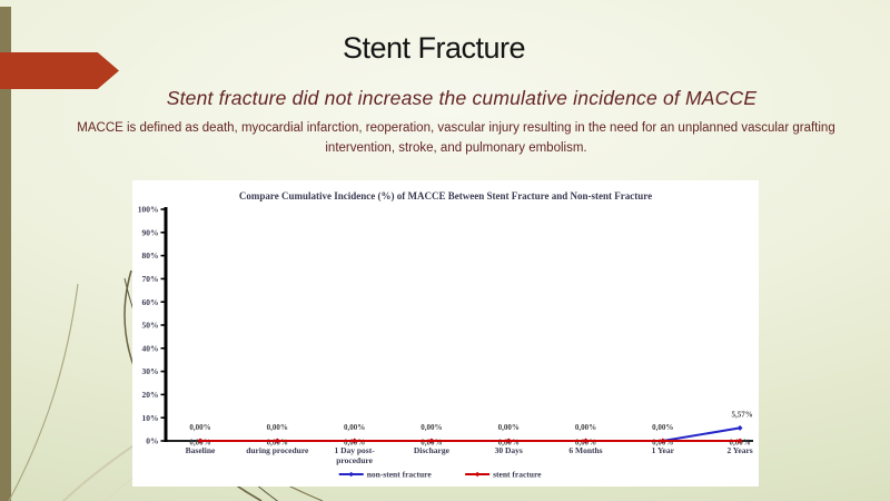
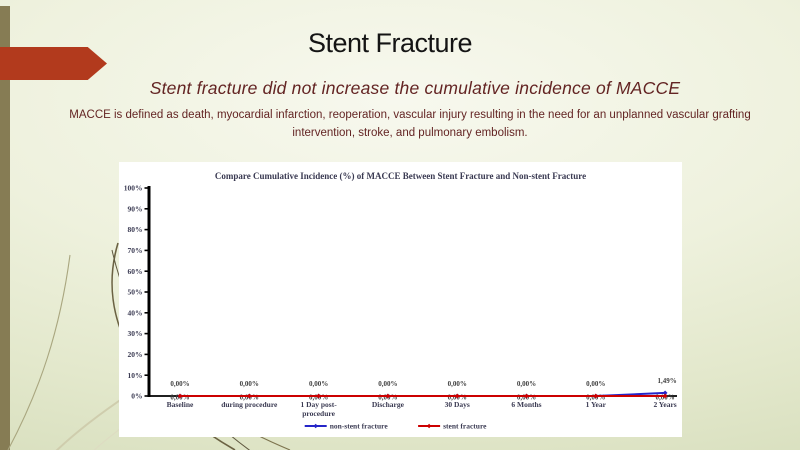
non-stent fracture/2 Years: 5,57% -> 1,49%
